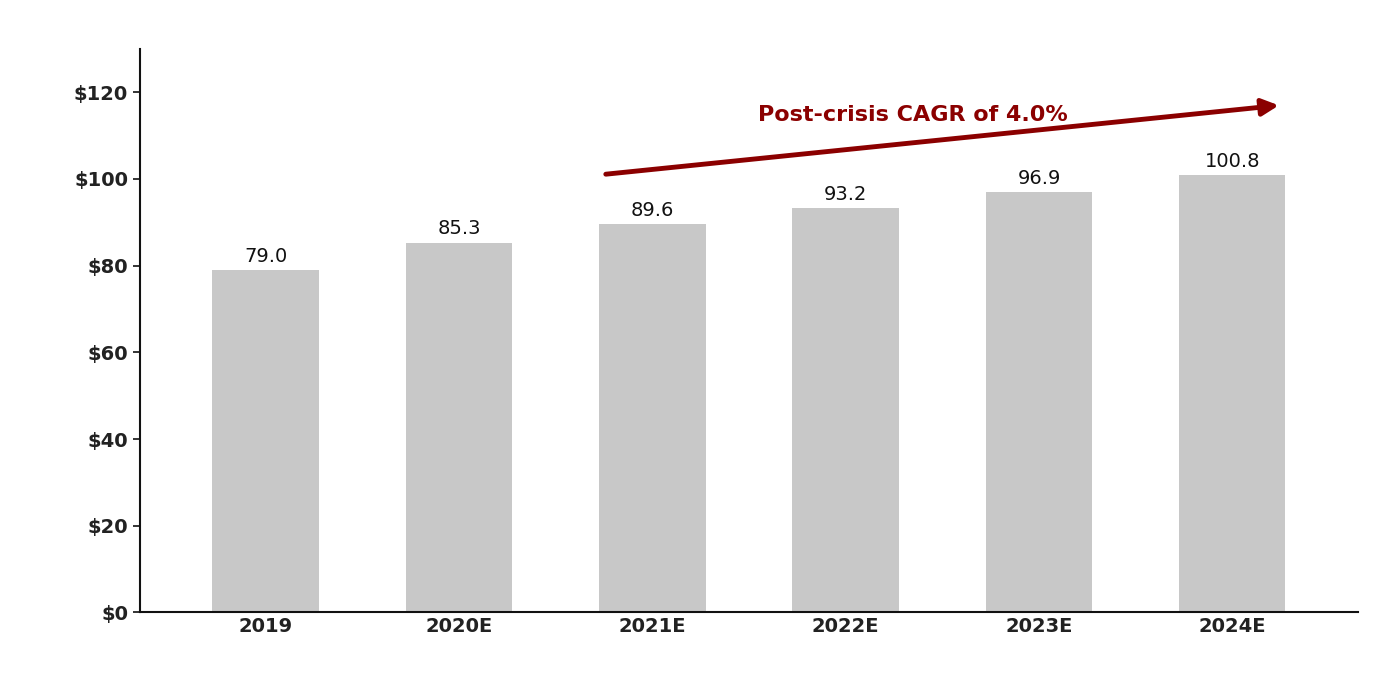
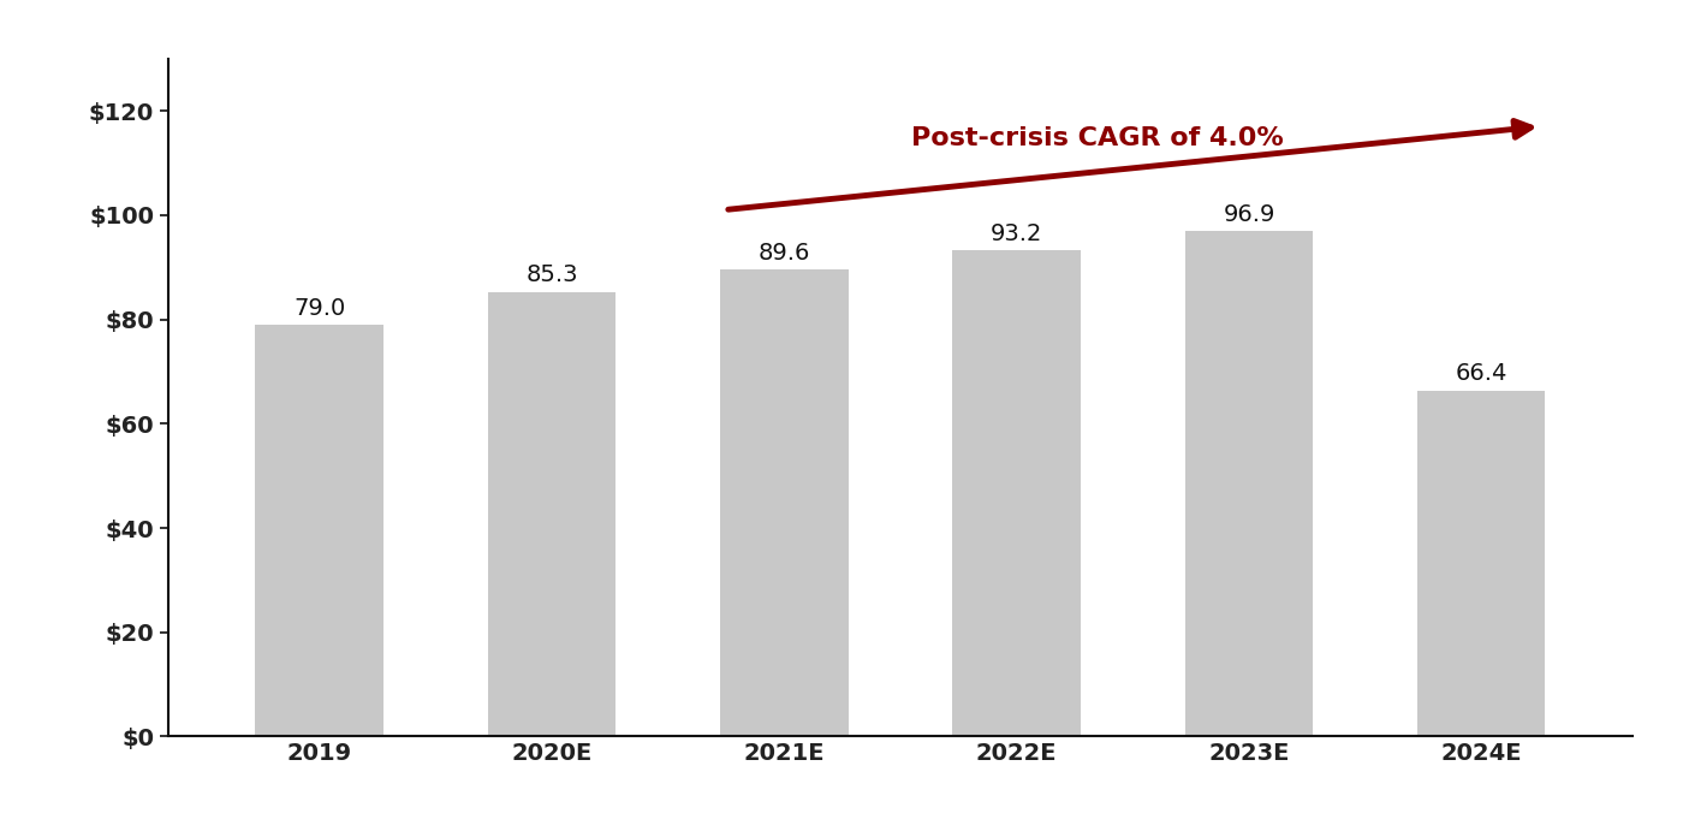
2024E: 100.8 -> 66.4
